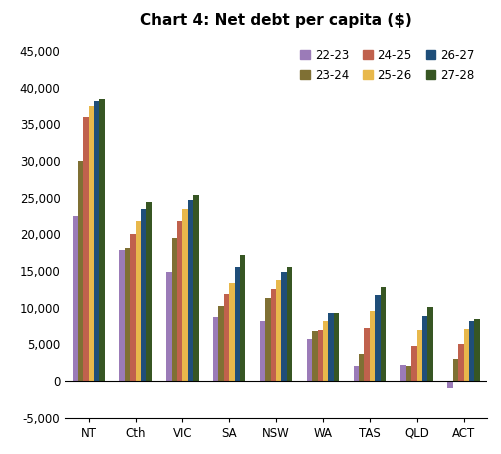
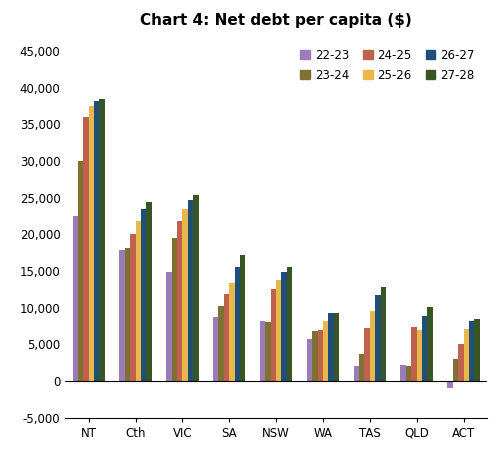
23-24/NSW: 11,300 -> 8,000
24-25/QLD: 4,800 -> 7,400
